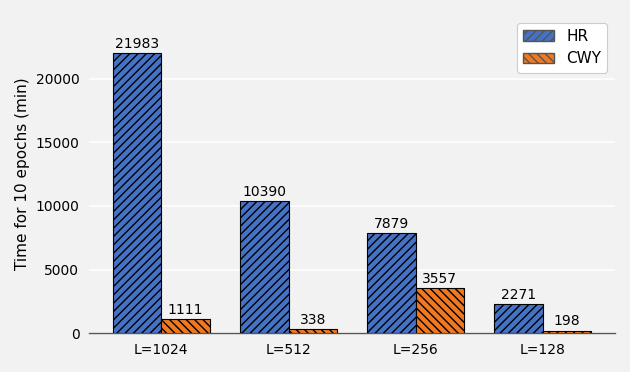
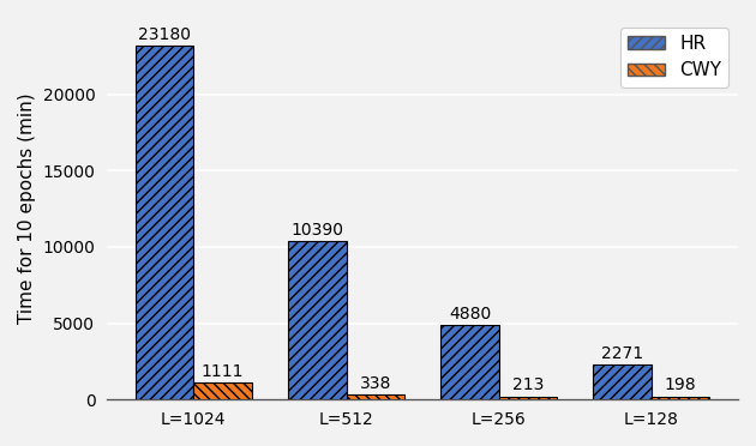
HR/L=1024: 21983 -> 23180
HR/L=256: 7879 -> 4880
CWY/L=256: 3557 -> 213
